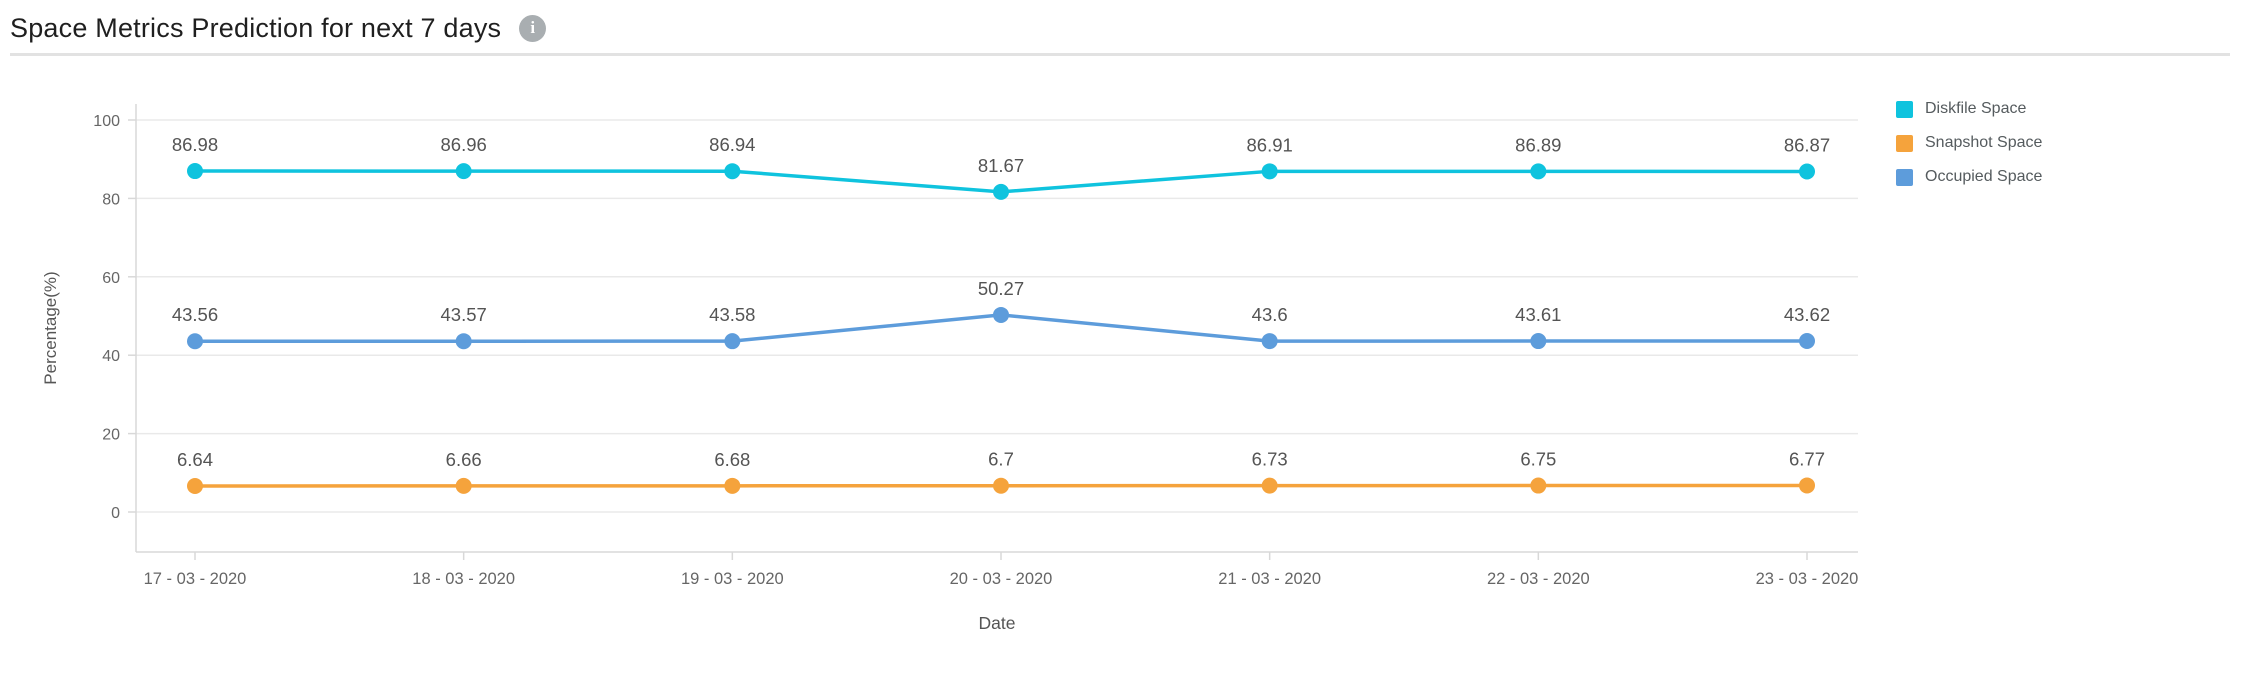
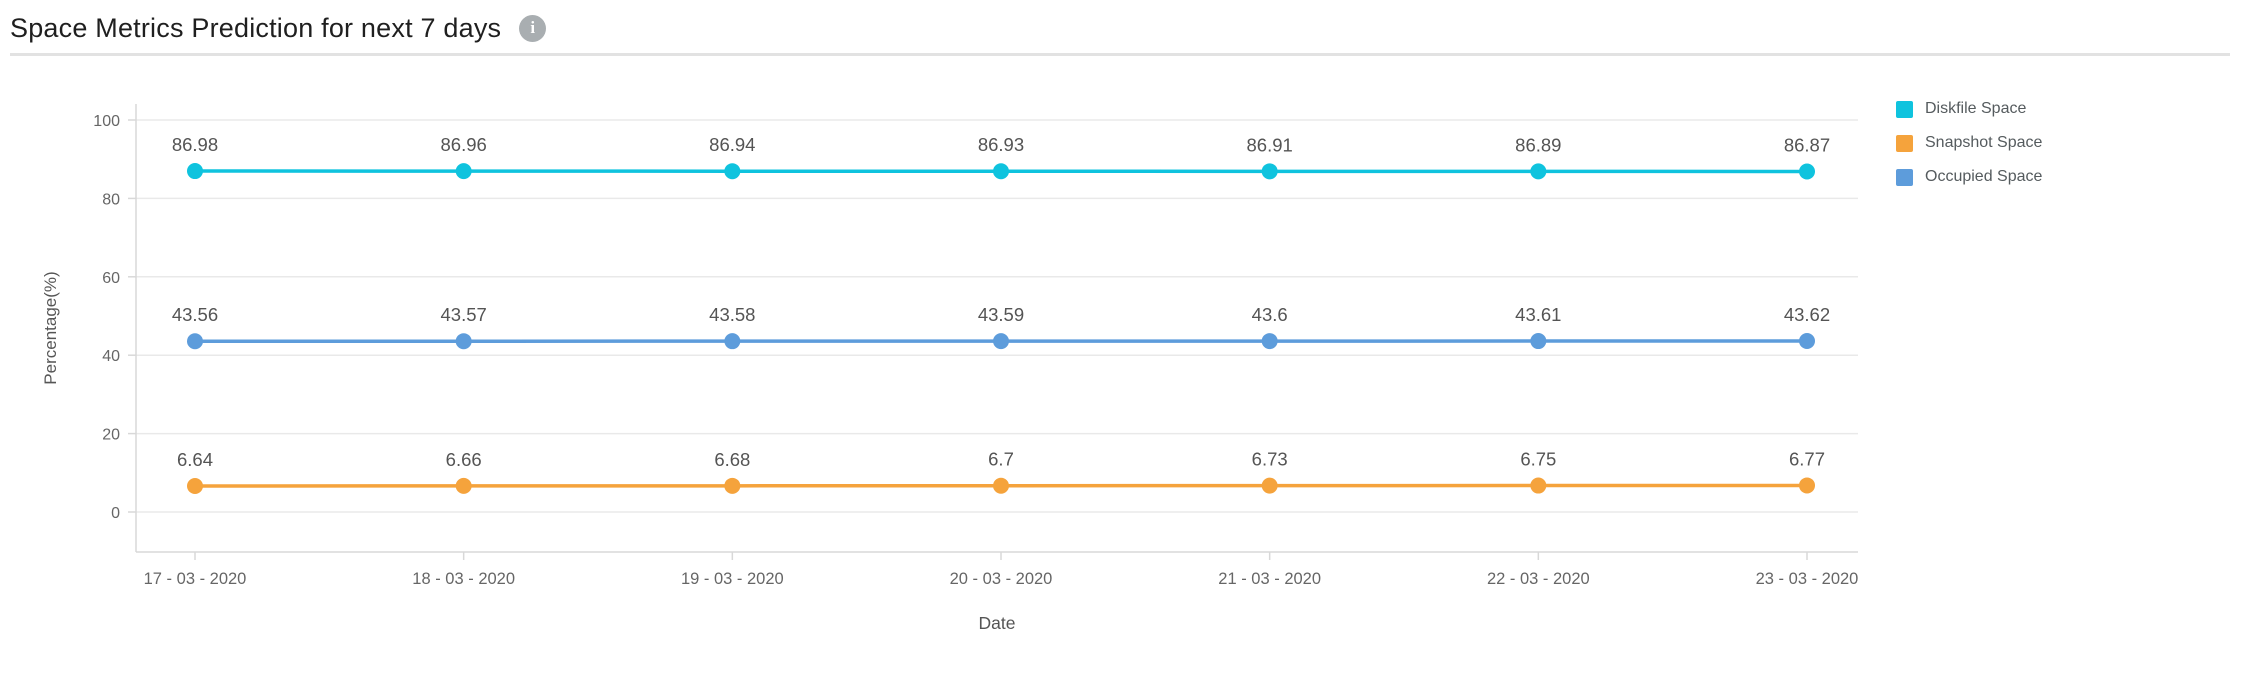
Diskfile Space/20 - 03 - 2020: 81.67 -> 86.93
Occupied Space/20 - 03 - 2020: 50.27 -> 43.59
